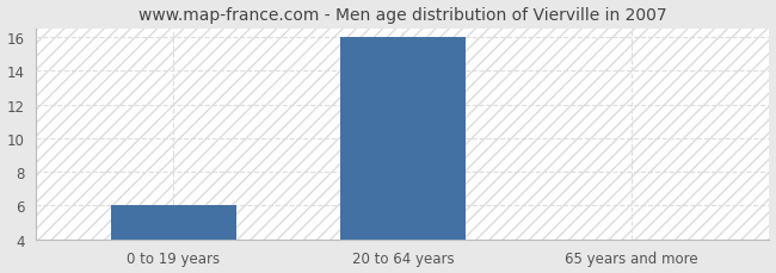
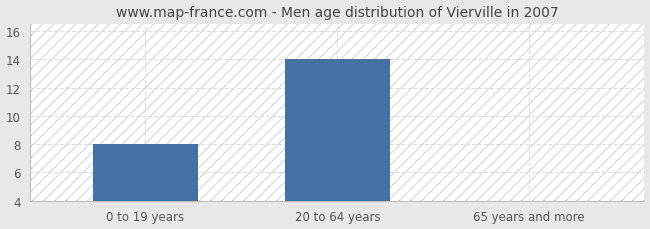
0 to 19 years: 6 -> 8
20 to 64 years: 16 -> 14
